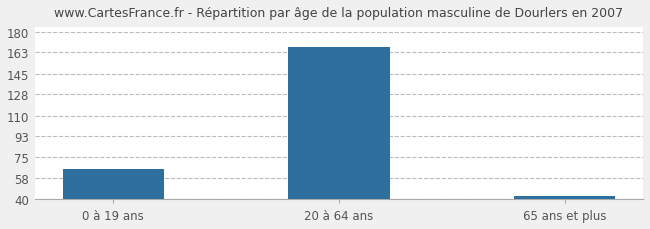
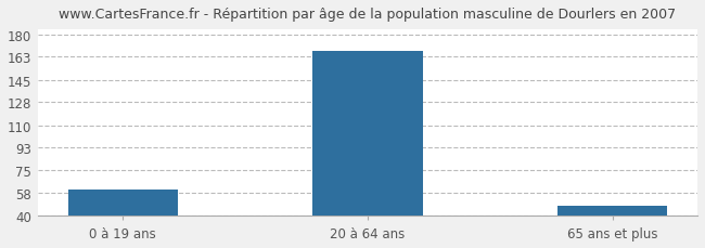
0 à 19 ans: 65 -> 60
65 ans et plus: 43 -> 48
